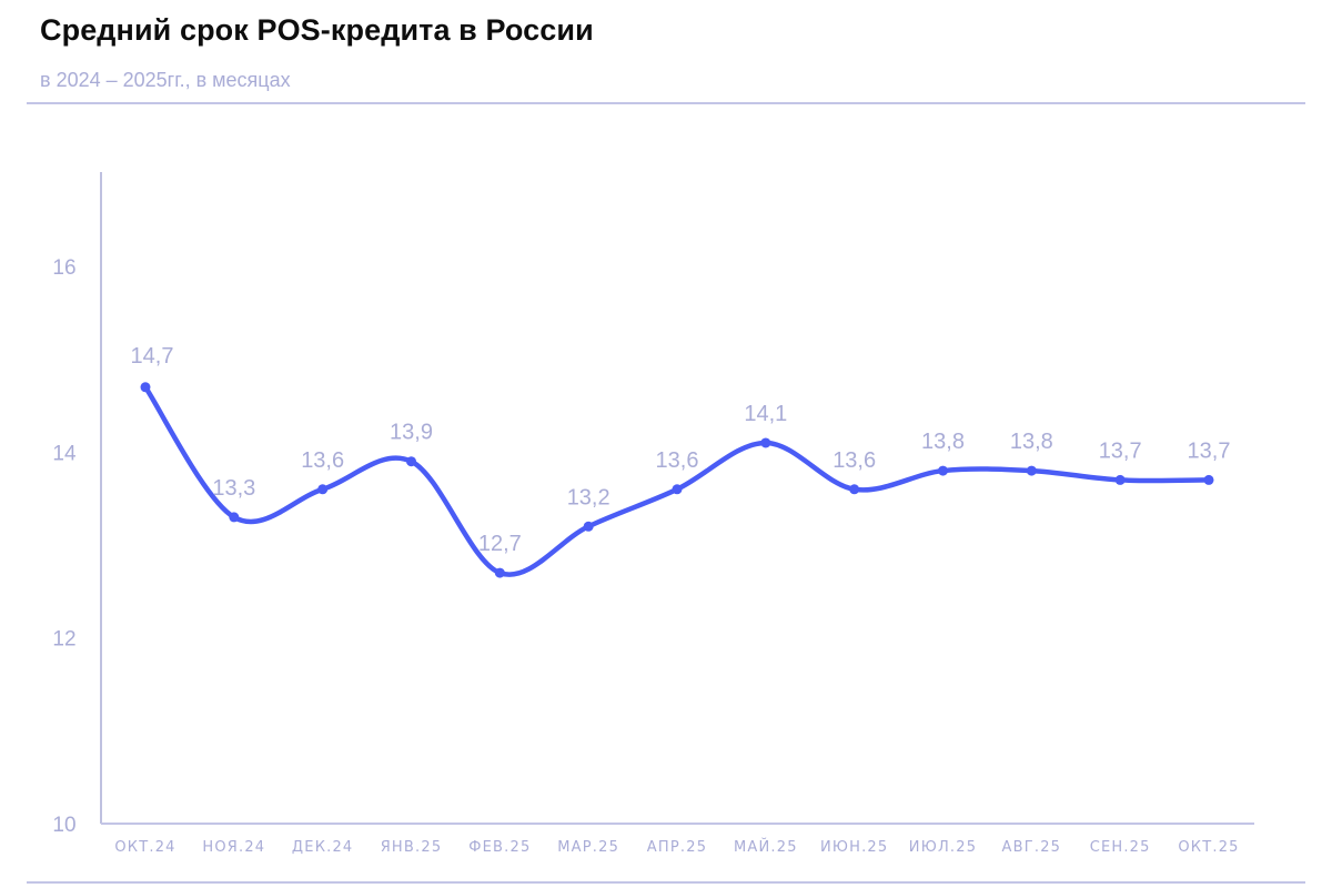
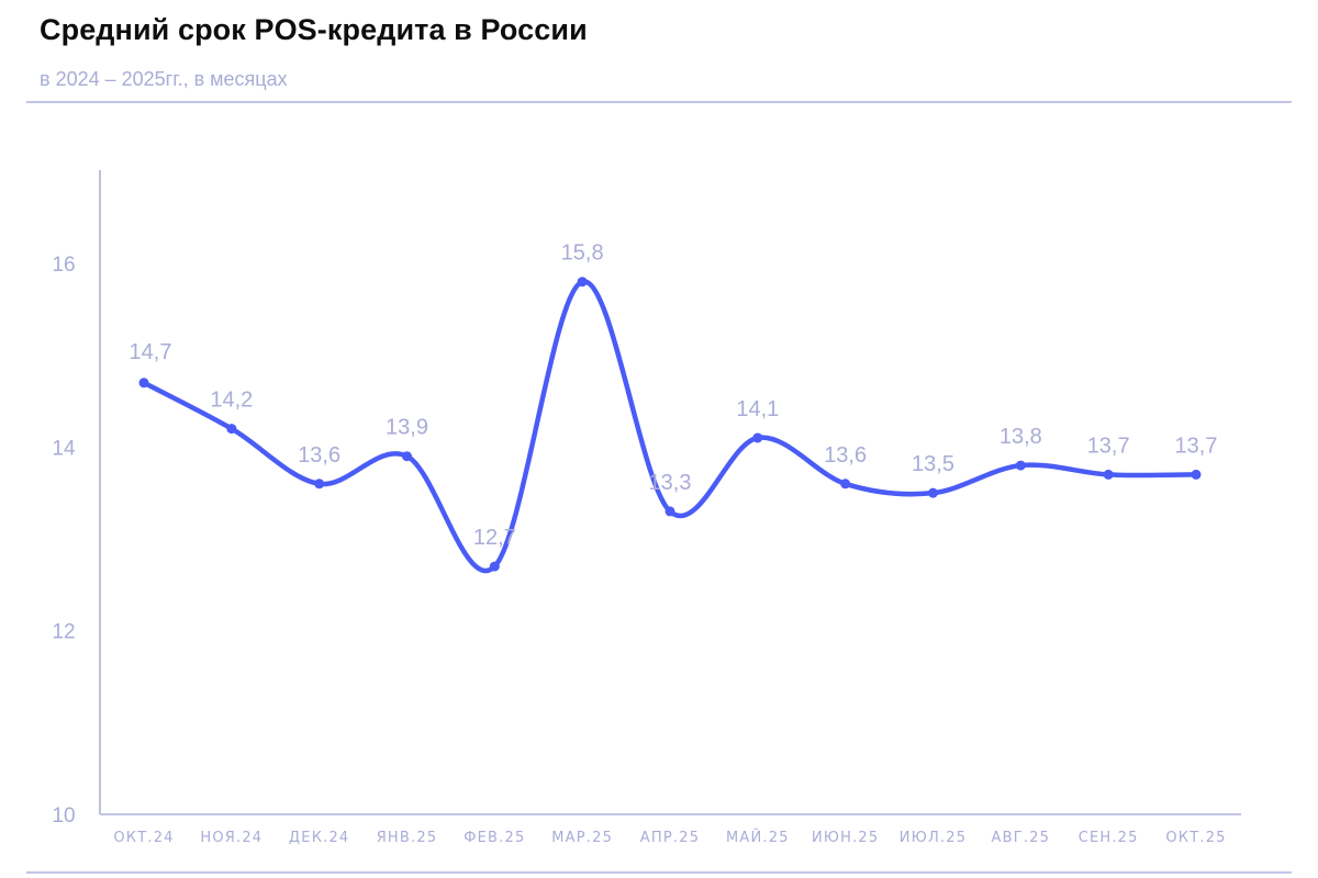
НОЯ.24: 13,3 -> 14,2
МАР.25: 13,2 -> 15,8
АПР.25: 13,6 -> 13,3
ИЮЛ.25: 13,8 -> 13,5
